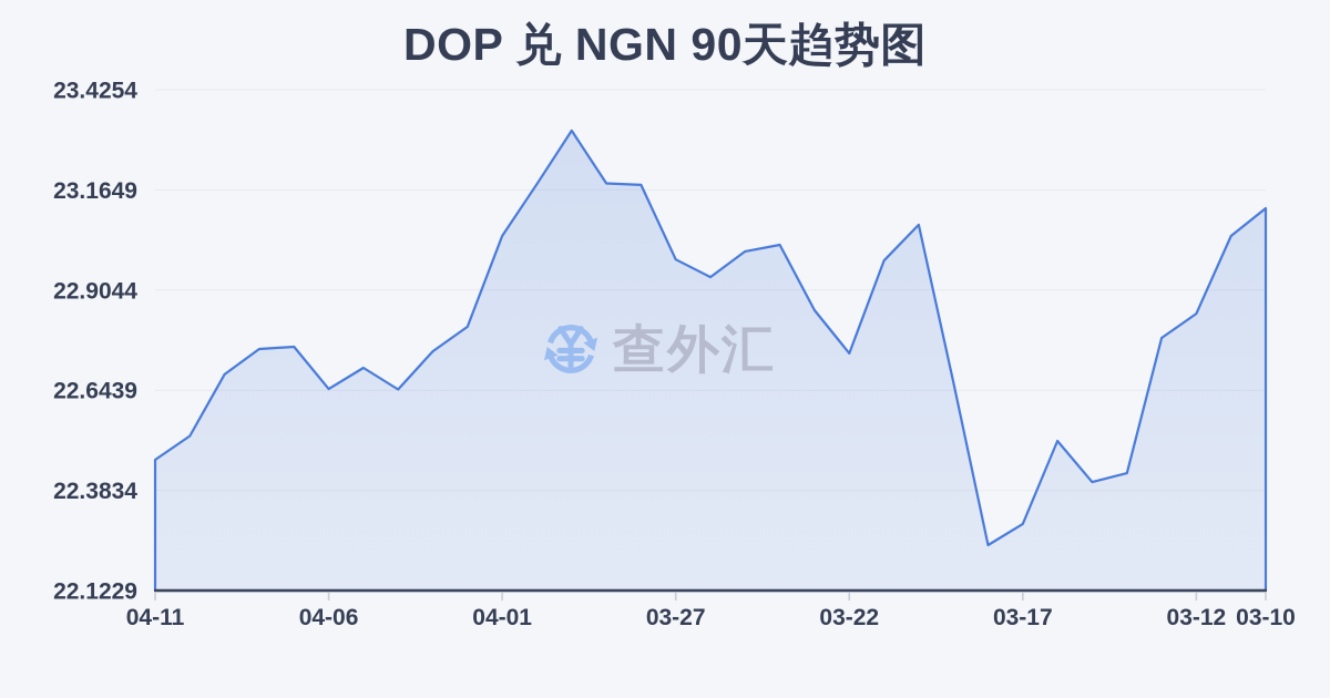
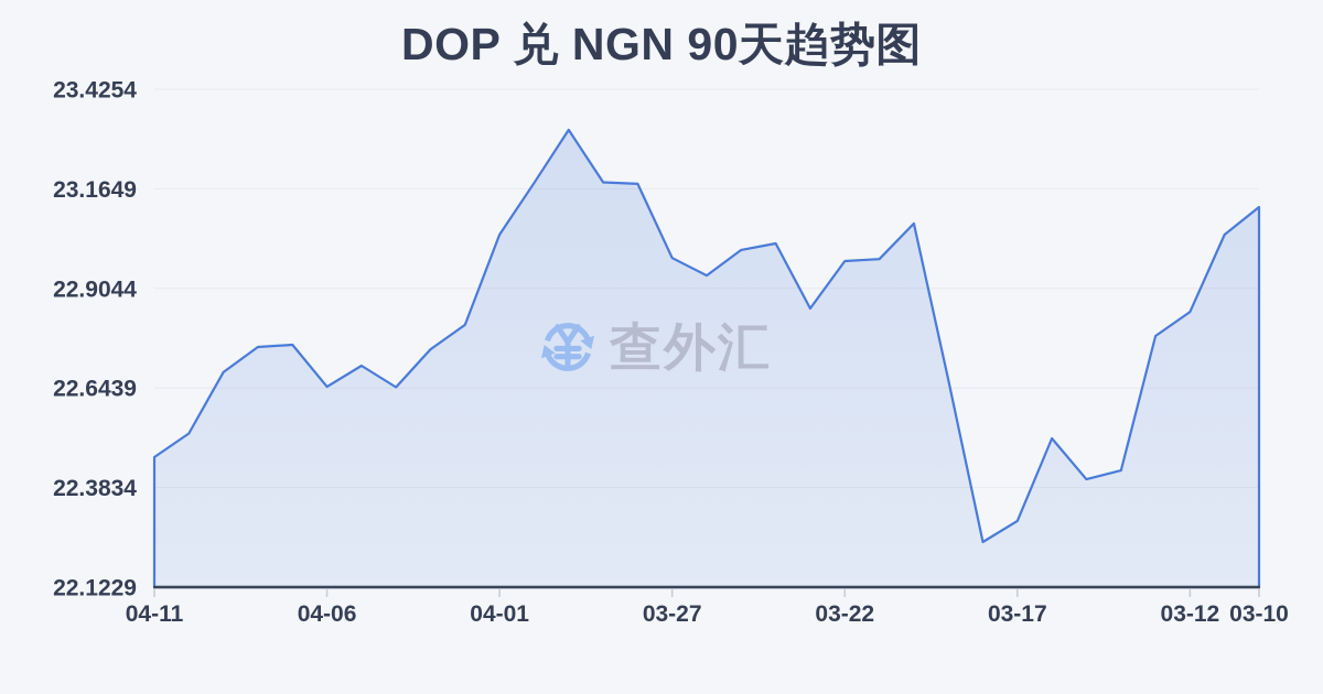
03-22: 22.74 -> 22.98
